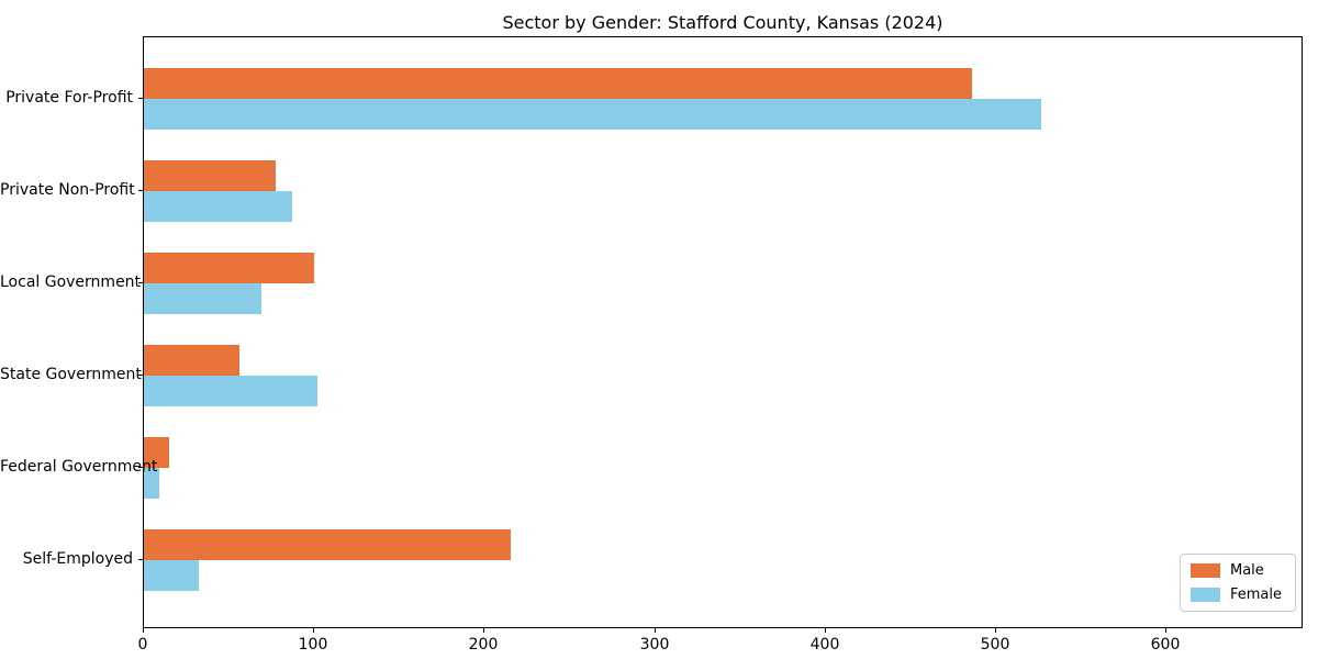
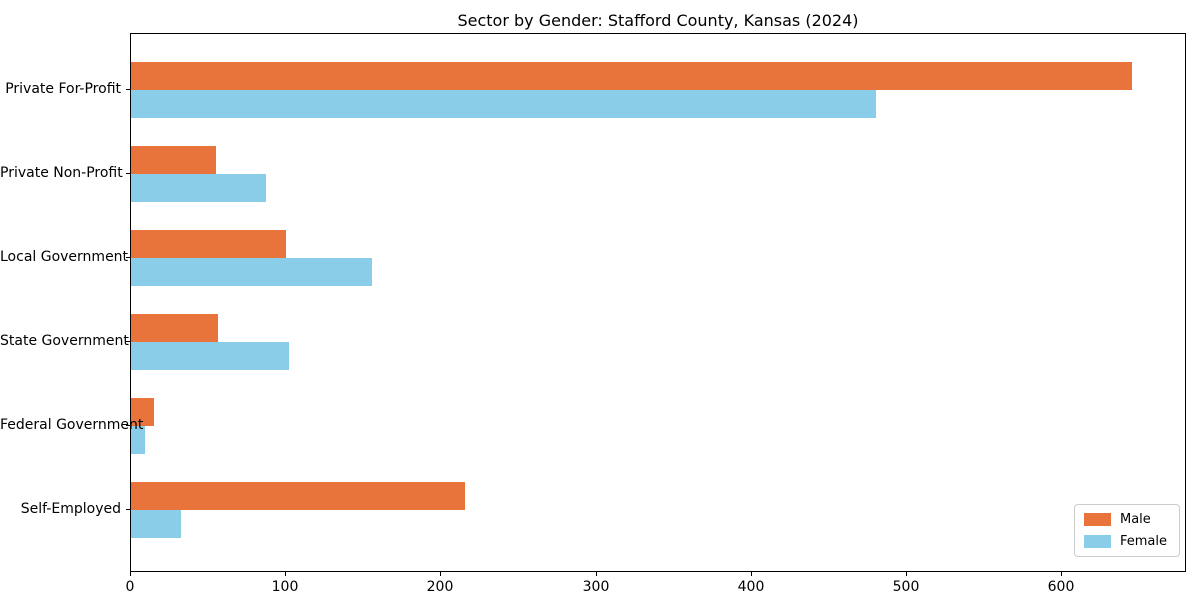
Male/Private For-Profit: 486 -> 645
Female/Private For-Profit: 526 -> 480
Male/Private Non-Profit: 77 -> 55
Female/Local Government: 69 -> 155
